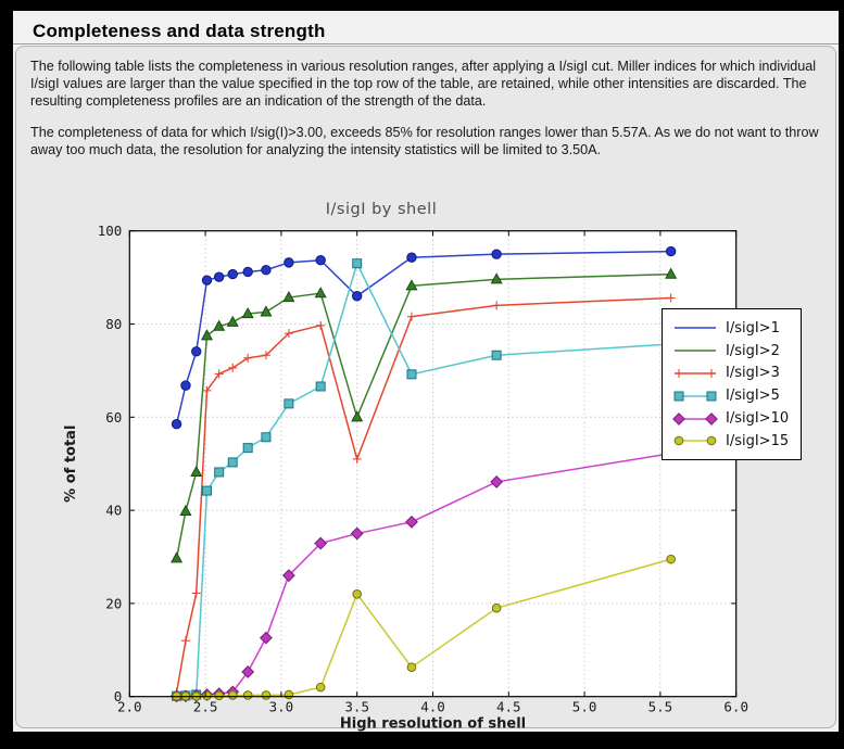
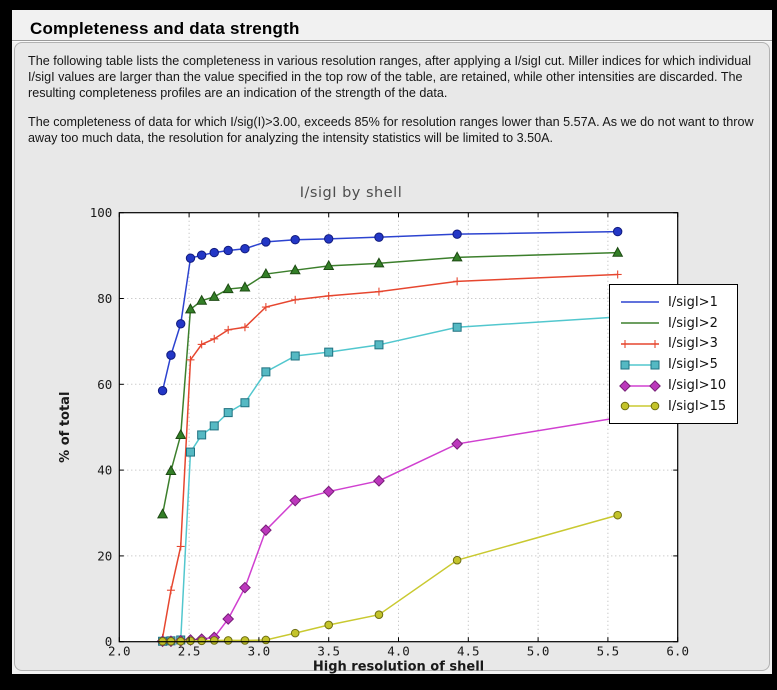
I/sigI>1/3.5: 86 -> 94
I/sigI>2/3.5: 60 -> 88
I/sigI>3/3.5: 51 -> 81
I/sigI>5/3.5: 93 -> 68
I/sigI>15/3.5: 22 -> 4
